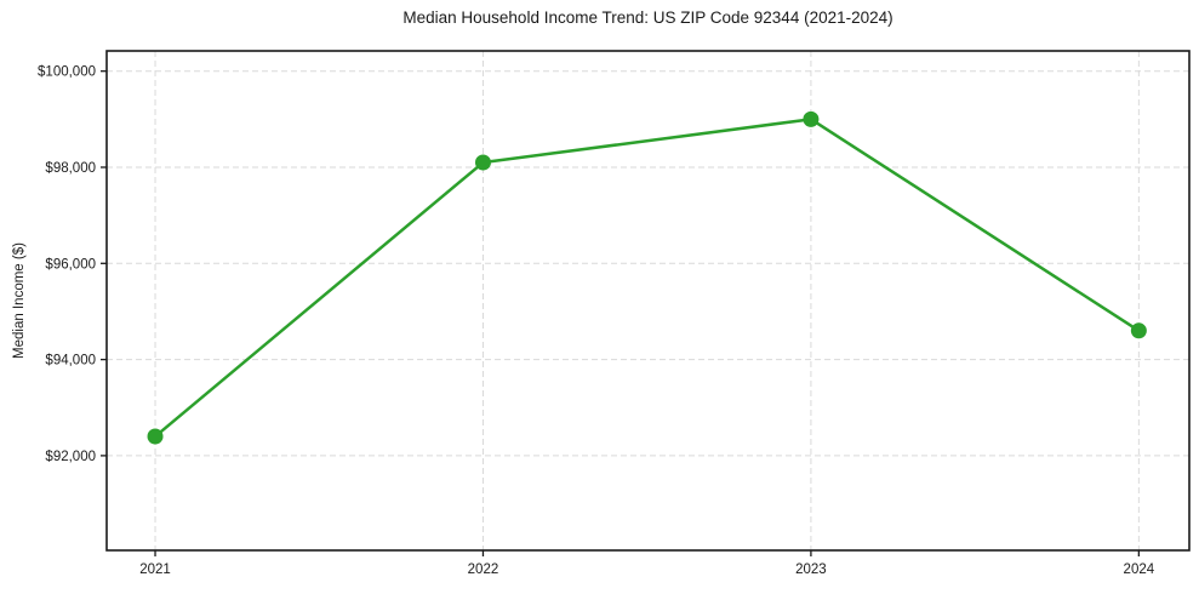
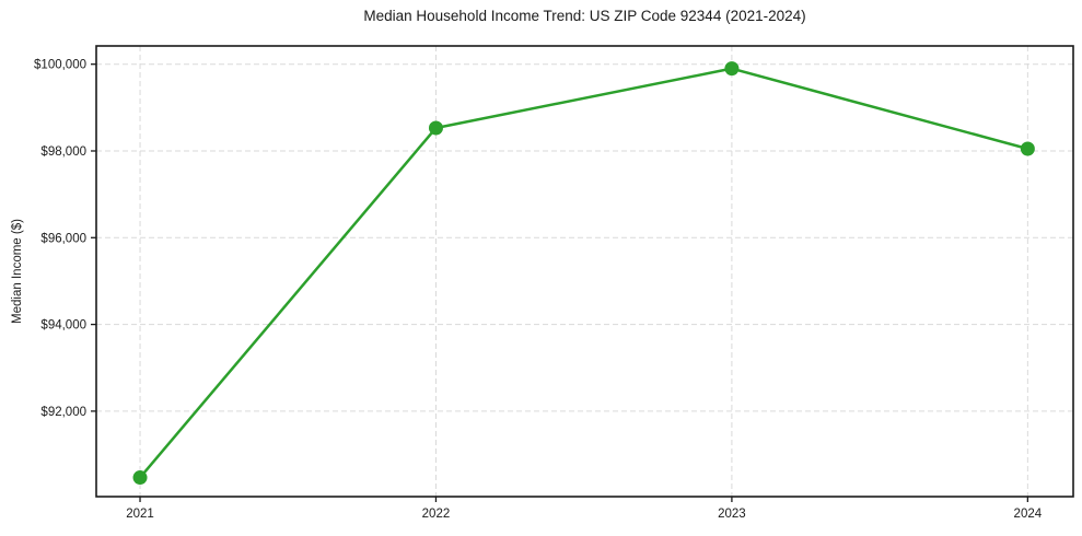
2021: $92400 -> $90500
2022: $98100 -> $98500
2023: $99000 -> $99900
2024: $94600 -> $98000
